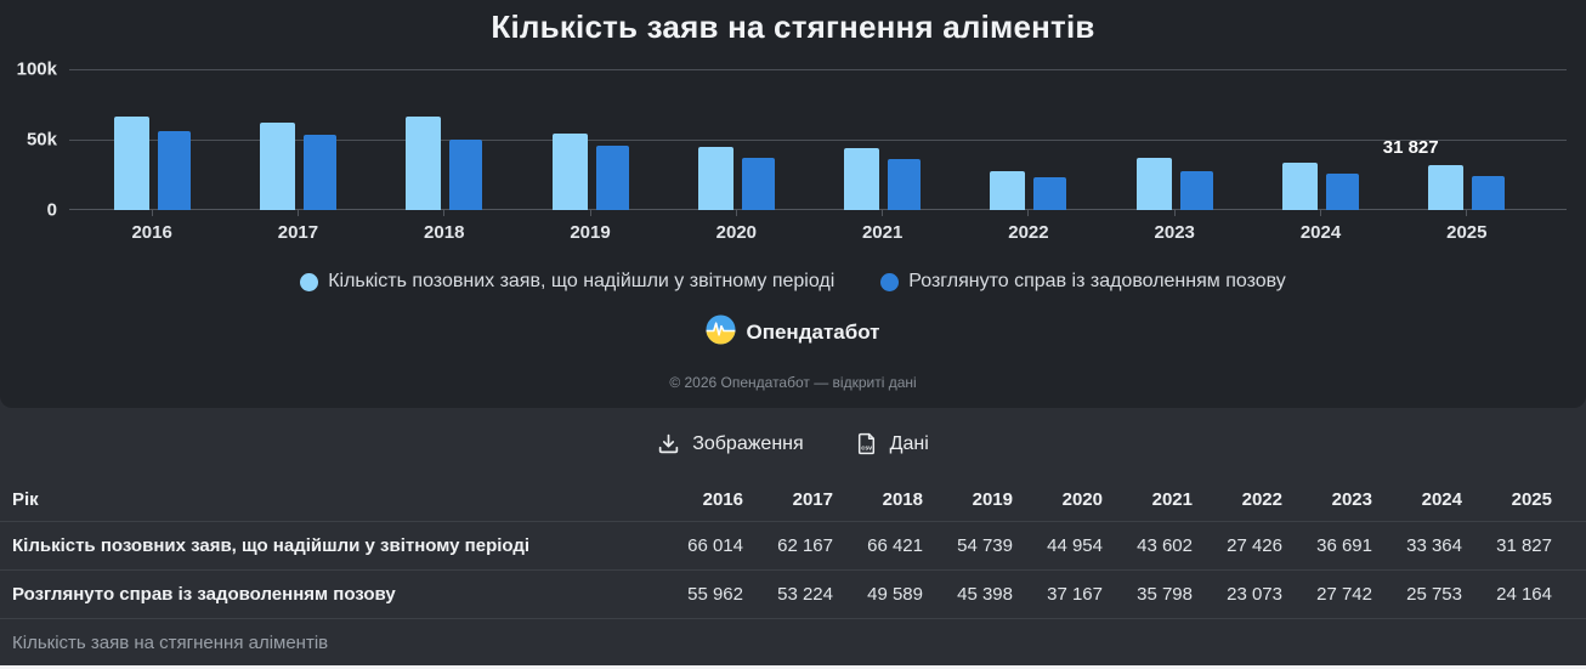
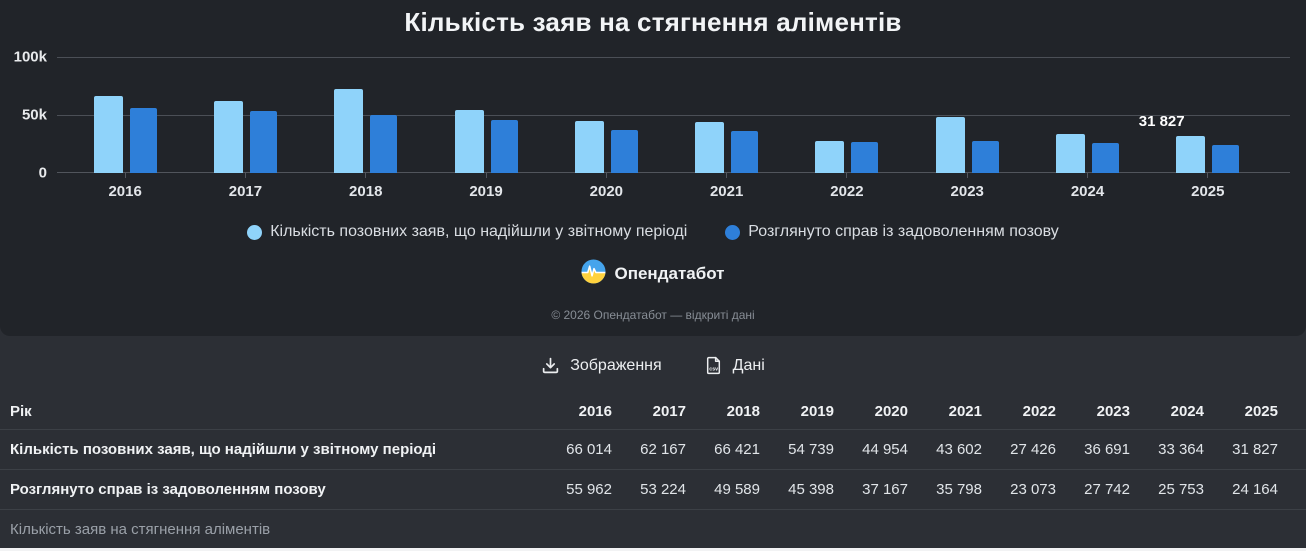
Кількість позовних заяв, що надійшли у звітному періоді/2018: 66k -> 72k
Розглянуто справ із задоволенням позову/2022: 23k -> 27k
Кількість позовних заяв, що надійшли у звітному періоді/2023: 37k -> 48k
